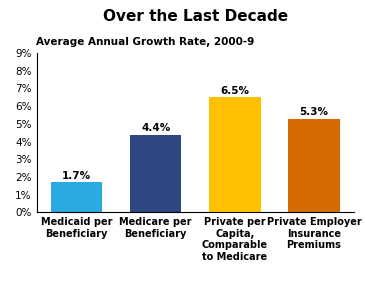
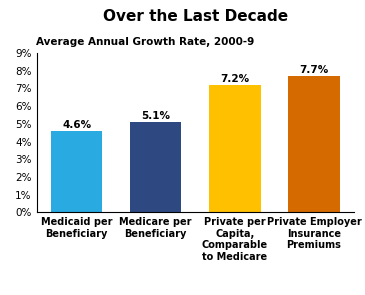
Medicaid per Beneficiary: 1.7% -> 4.6%
Medicare per Beneficiary: 4.4% -> 5.1%
Private per Capita, Comparable to Medicare: 6.5% -> 7.2%
Private Employer Insurance Premiums: 5.3% -> 7.7%
